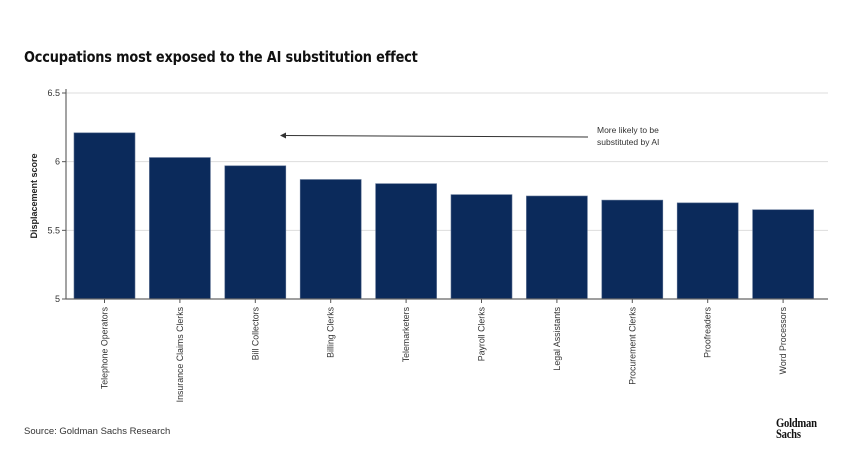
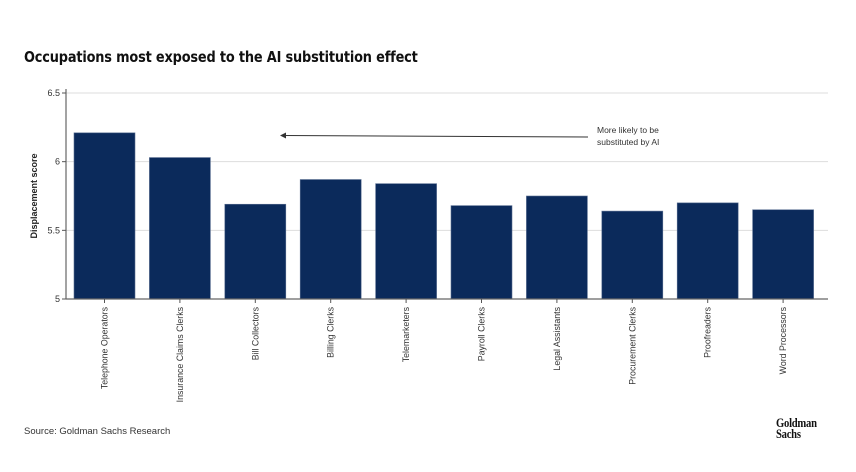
Bill Collectors: 5.97 -> 5.69
Payroll Clerks: 5.76 -> 5.68
Procurement Clerks: 5.72 -> 5.64
